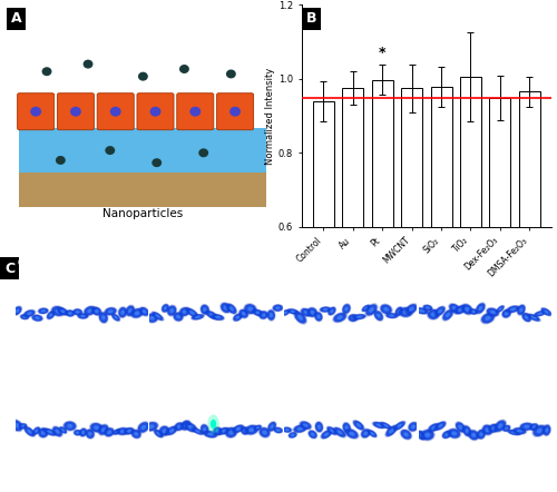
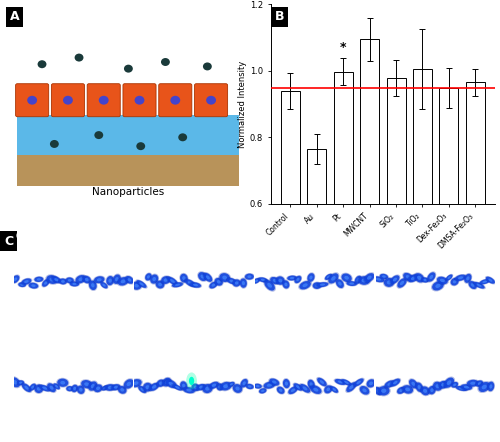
Au: 0.975 -> 0.765
MWCNT: 0.975 -> 1.095
